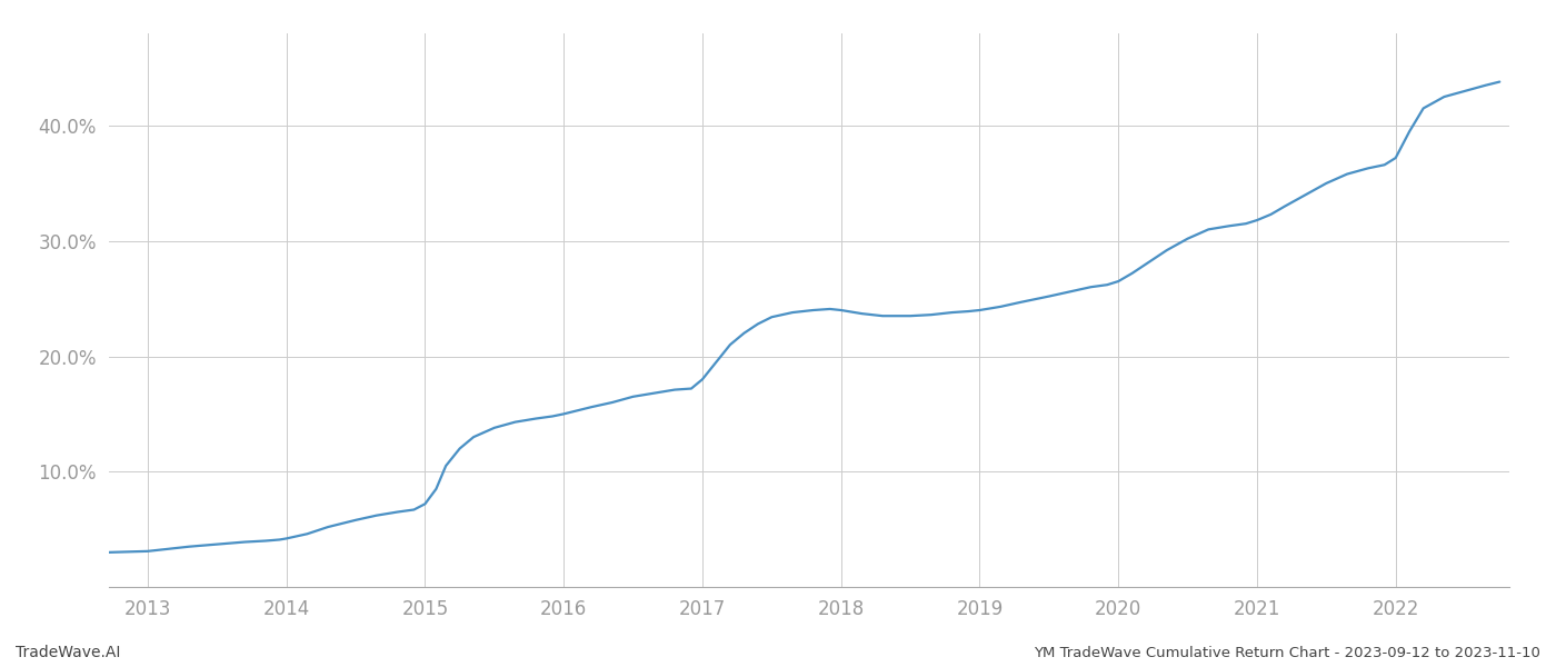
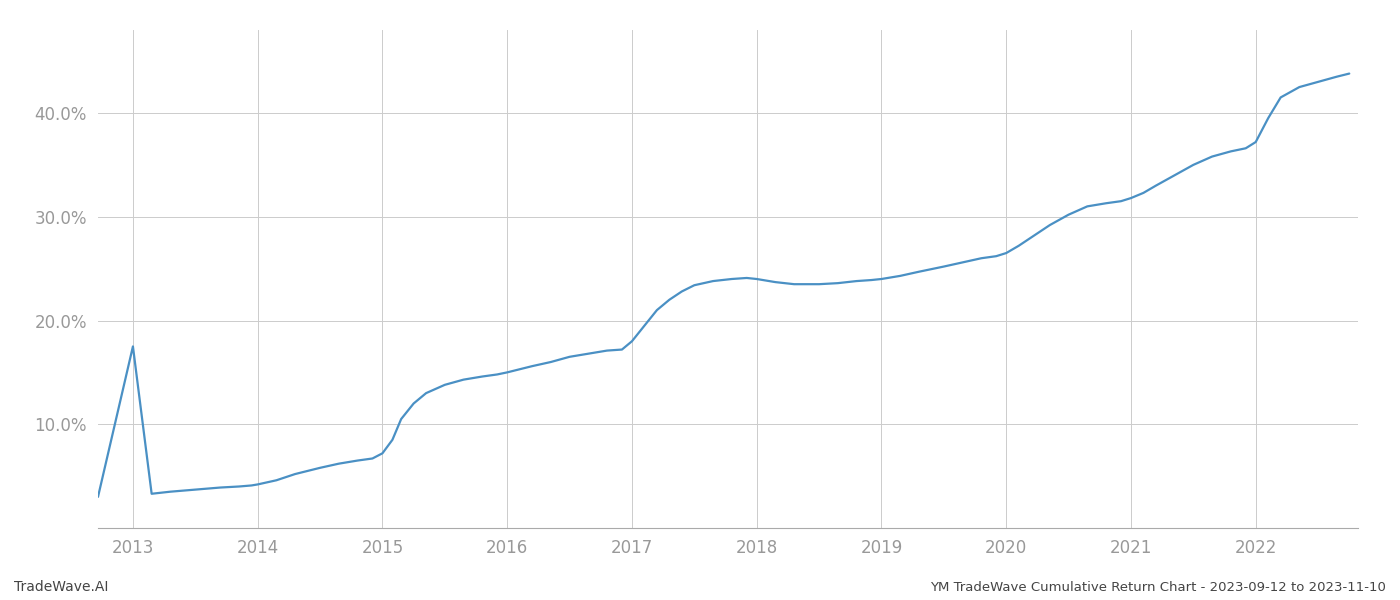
2013: 3.1% -> 17.5%
